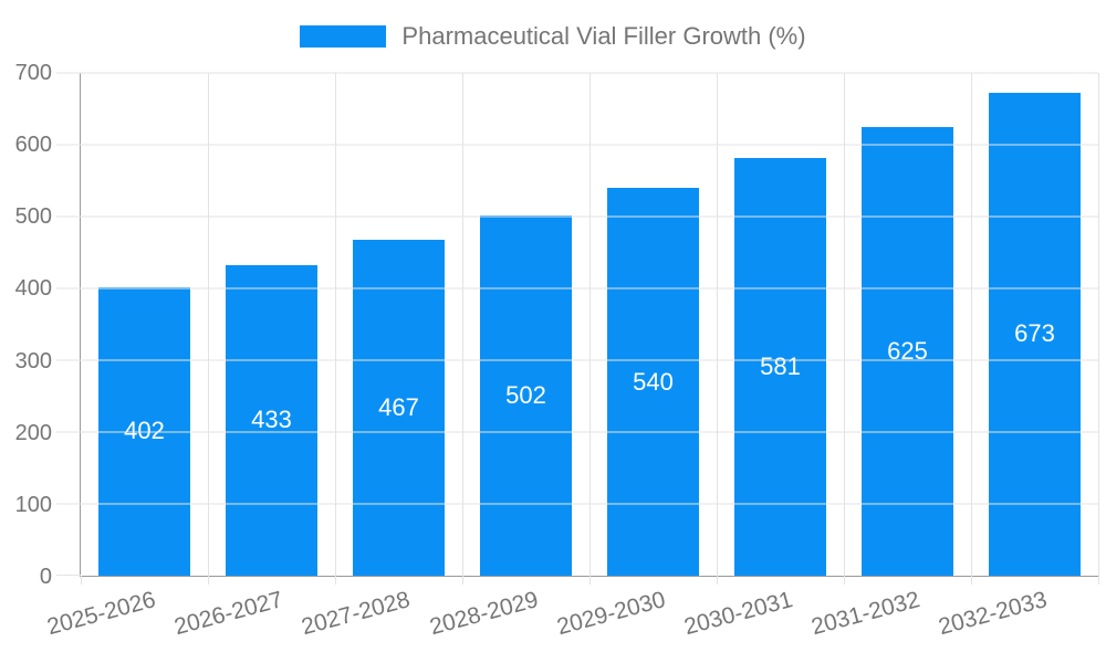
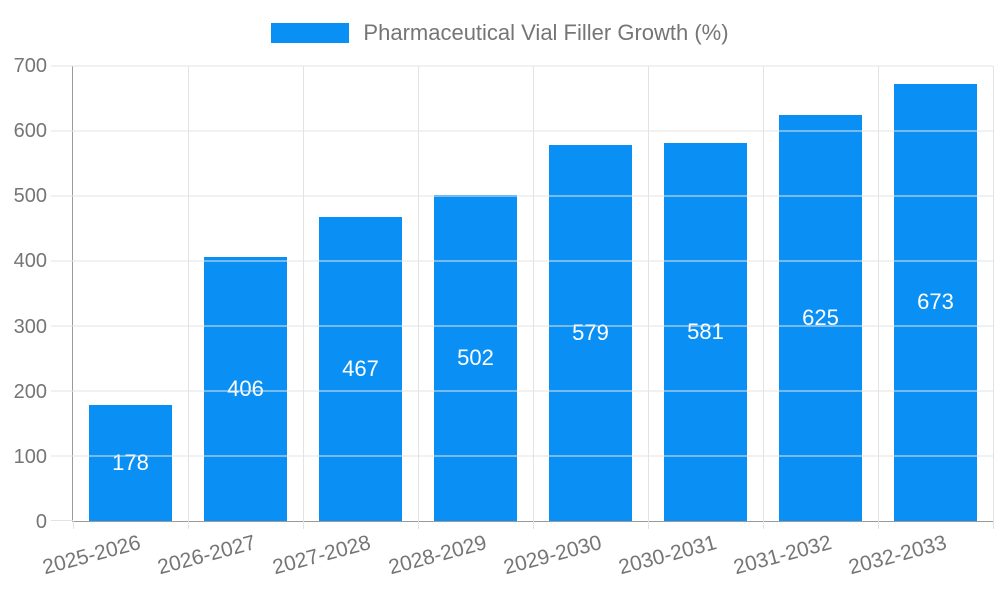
2025-2026: 402 -> 178
2026-2027: 433 -> 406
2029-2030: 540 -> 579
